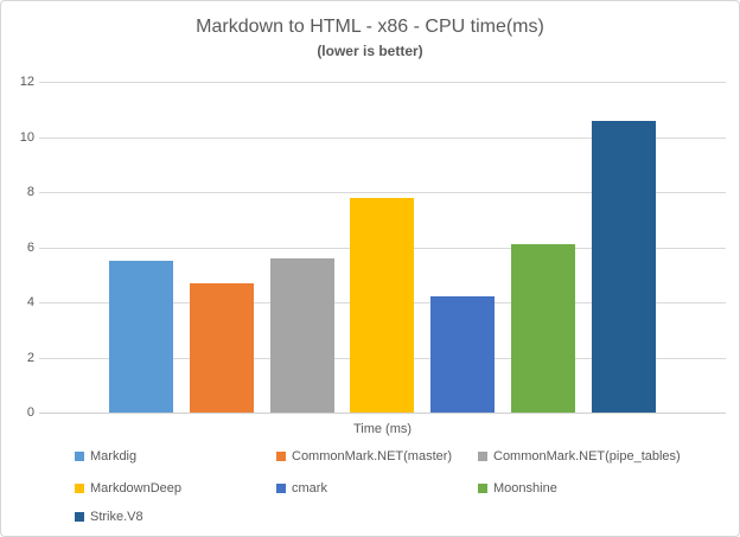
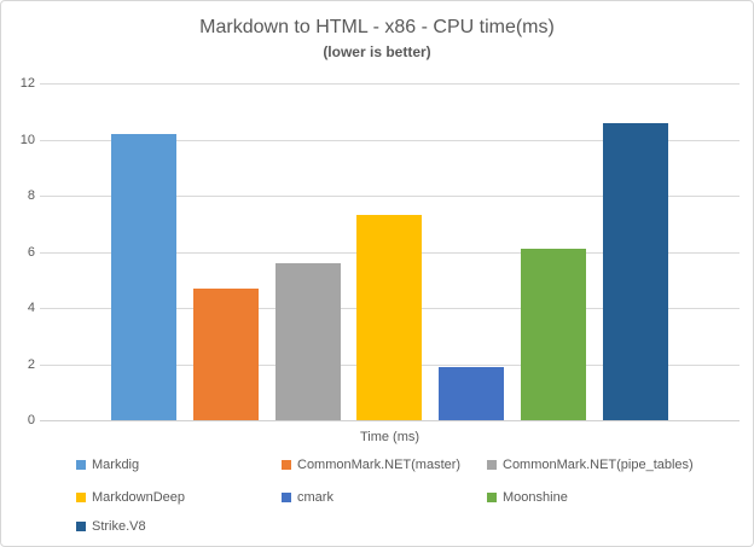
Markdig: 5.5 -> 10.2
MarkdownDeep: 7.8 -> 7.3
cmark: 4.2 -> 1.9
